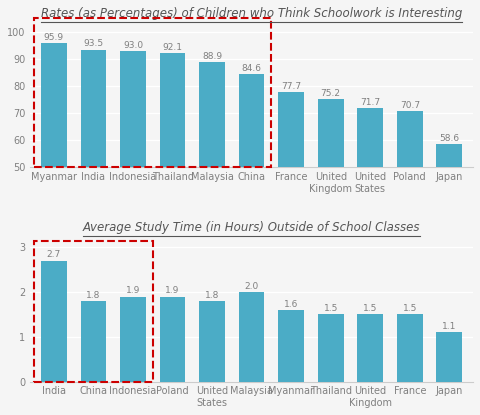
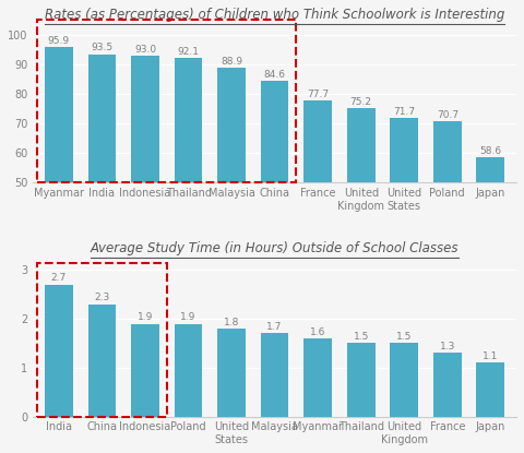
Average Study Time (in Hours) Outside of School Classes/China: 1.8 -> 2.3
Average Study Time (in Hours) Outside of School Classes/Malaysia: 2.0 -> 1.7
Average Study Time (in Hours) Outside of School Classes/France: 1.5 -> 1.3
